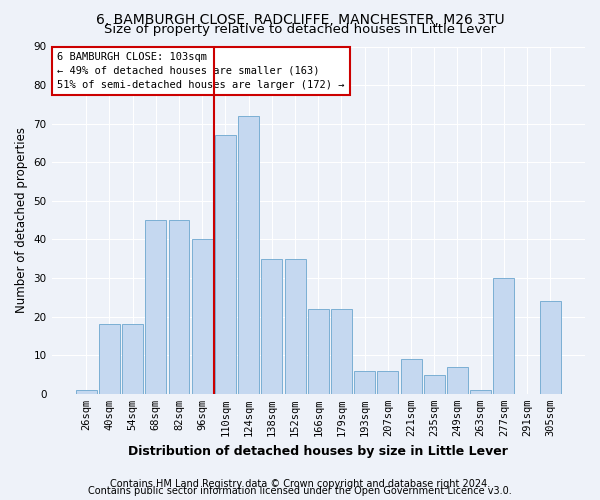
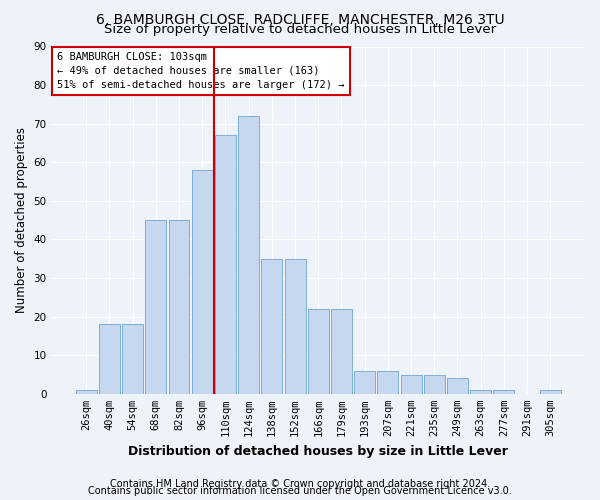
96sqm: 40 -> 58
221sqm: 9 -> 5
249sqm: 7 -> 4
277sqm: 30 -> 1
305sqm: 24 -> 1
